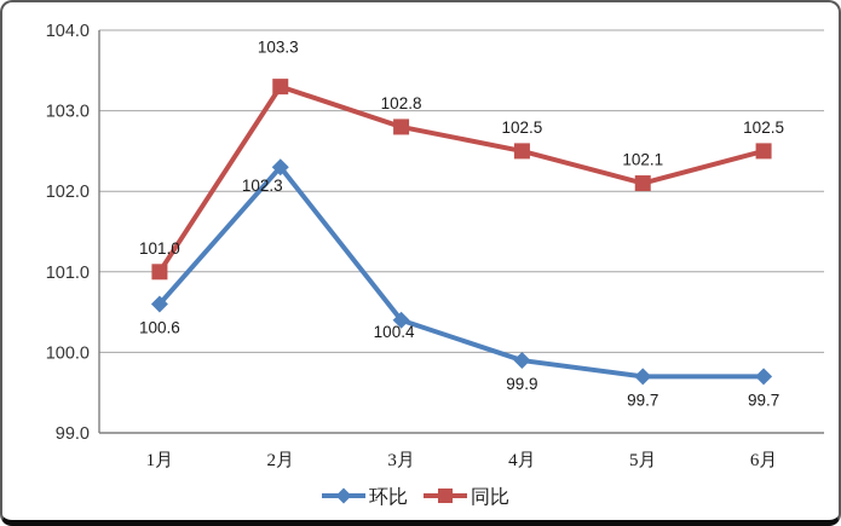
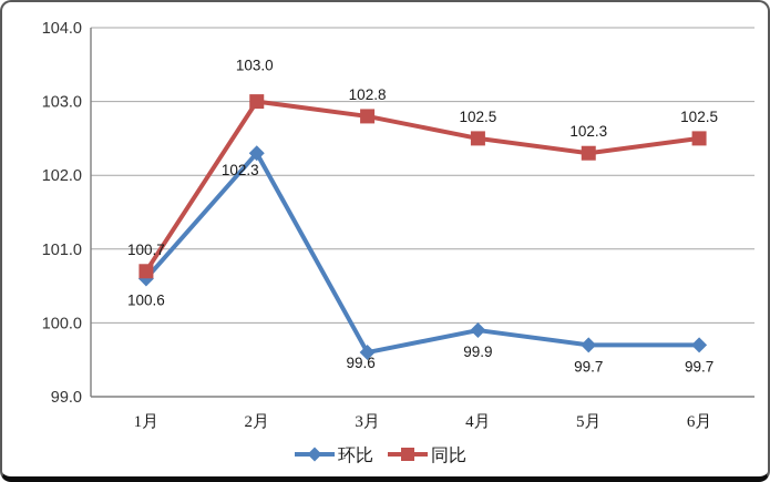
同比/1月: 101.0 -> 100.7
同比/2月: 103.3 -> 103.0
环比/3月: 100.4 -> 99.6
同比/5月: 102.1 -> 102.3
